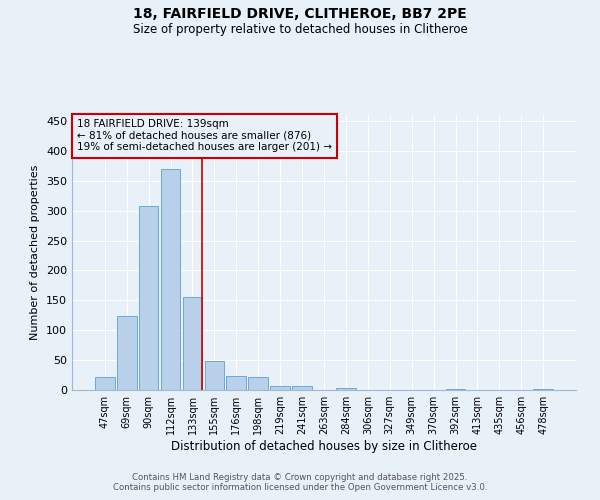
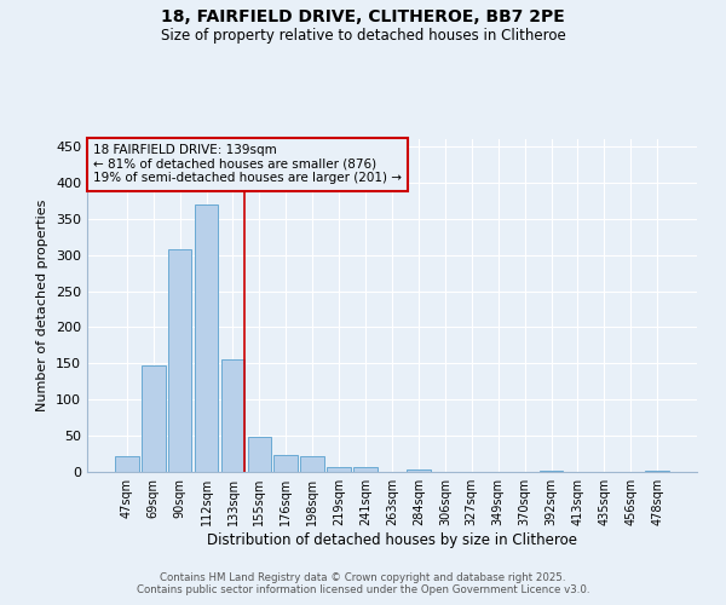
69sqm: 123 -> 148
